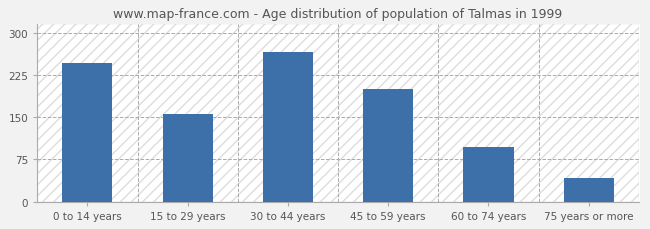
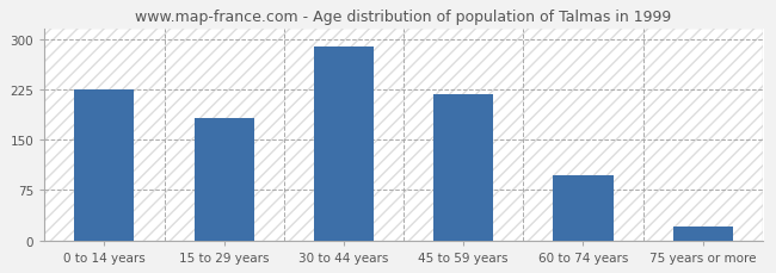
0 to 14 years: 246 -> 225
15 to 29 years: 156 -> 182
30 to 44 years: 266 -> 288
45 to 59 years: 200 -> 218
75 years or more: 42 -> 20
